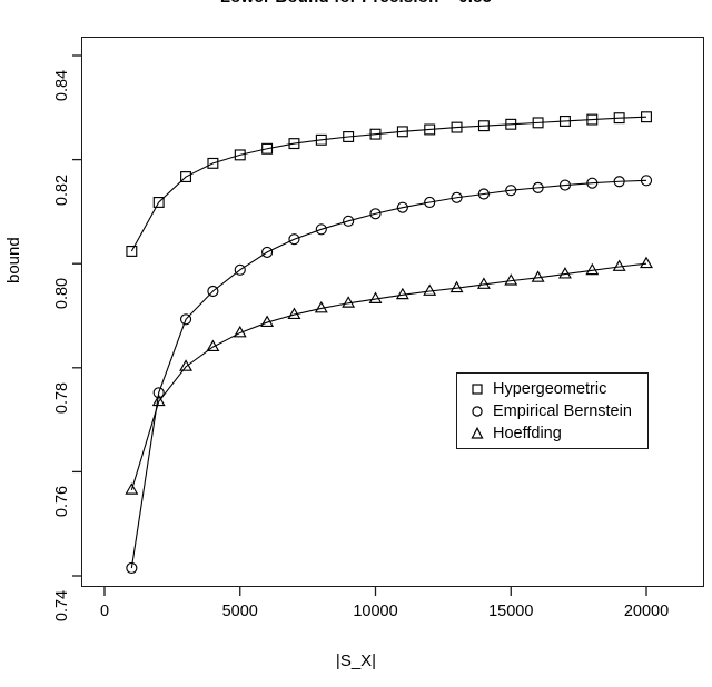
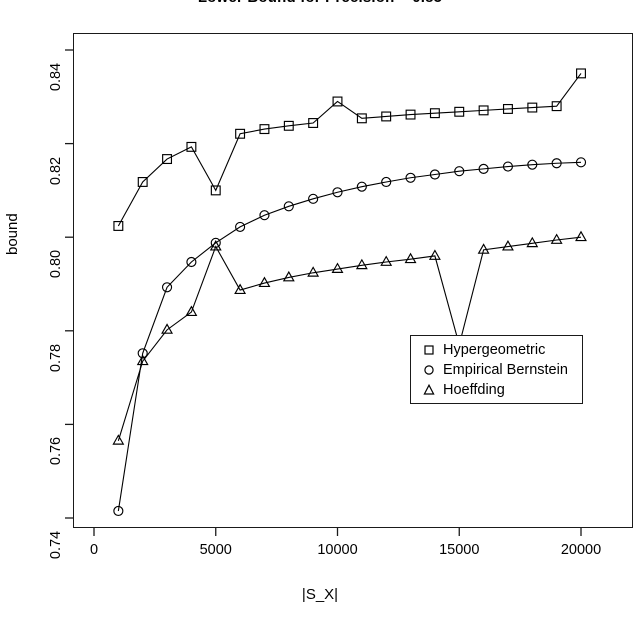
Hypergeometric/5000: 0.821 -> 0.810
Hoeffding/5000: 0.787 -> 0.798
Hypergeometric/10000: 0.825 -> 0.829
Hoeffding/15000: 0.797 -> 0.777
Hypergeometric/20000: 0.828 -> 0.835
